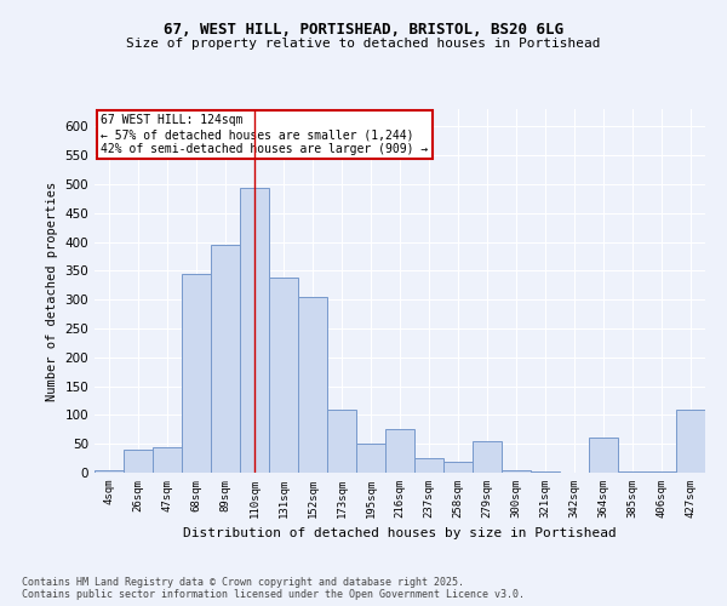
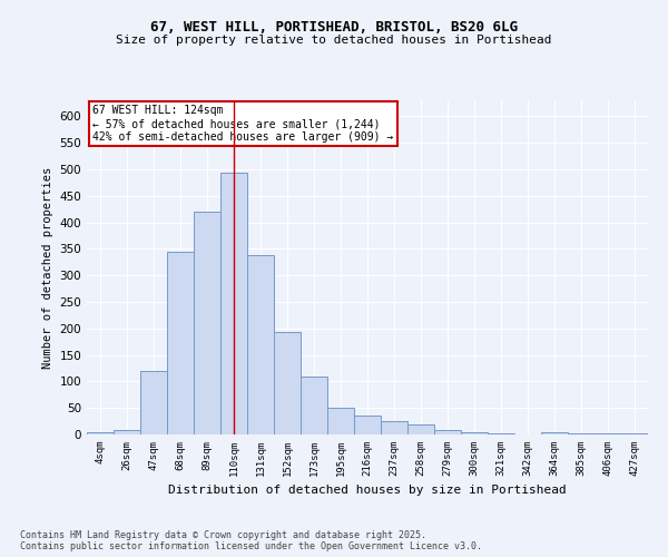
26sqm: 40 -> 8
47sqm: 45 -> 120
89sqm: 395 -> 420
152sqm: 305 -> 193
216sqm: 75 -> 35
279sqm: 55 -> 8
364sqm: 60 -> 4
427sqm: 110 -> 2
